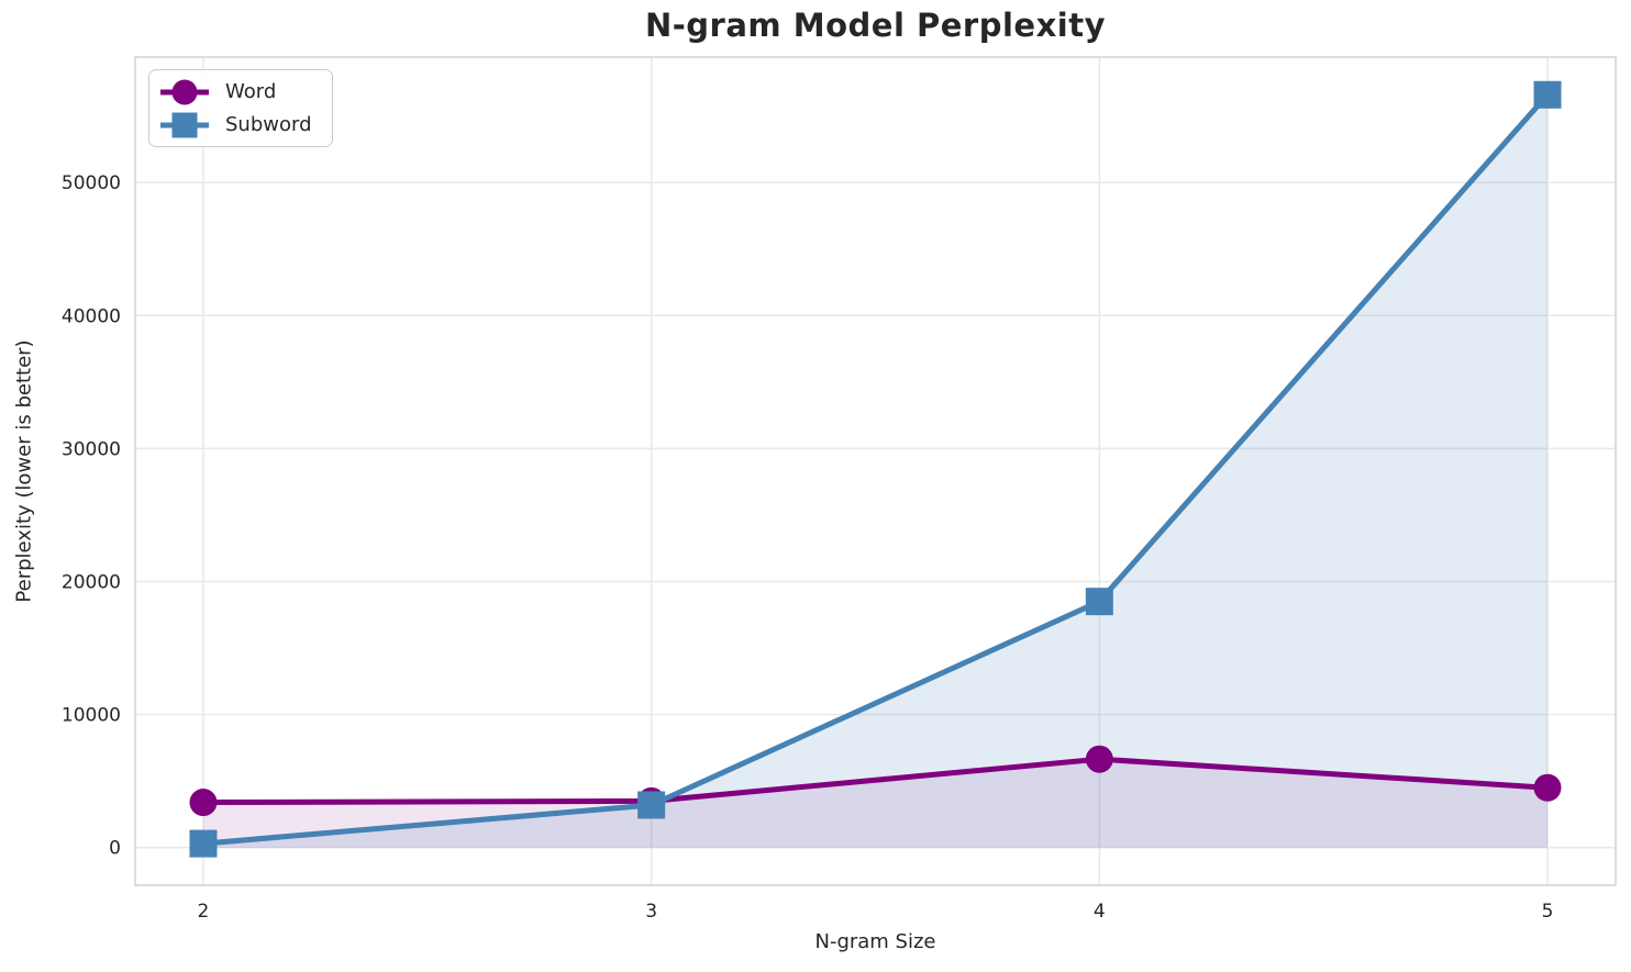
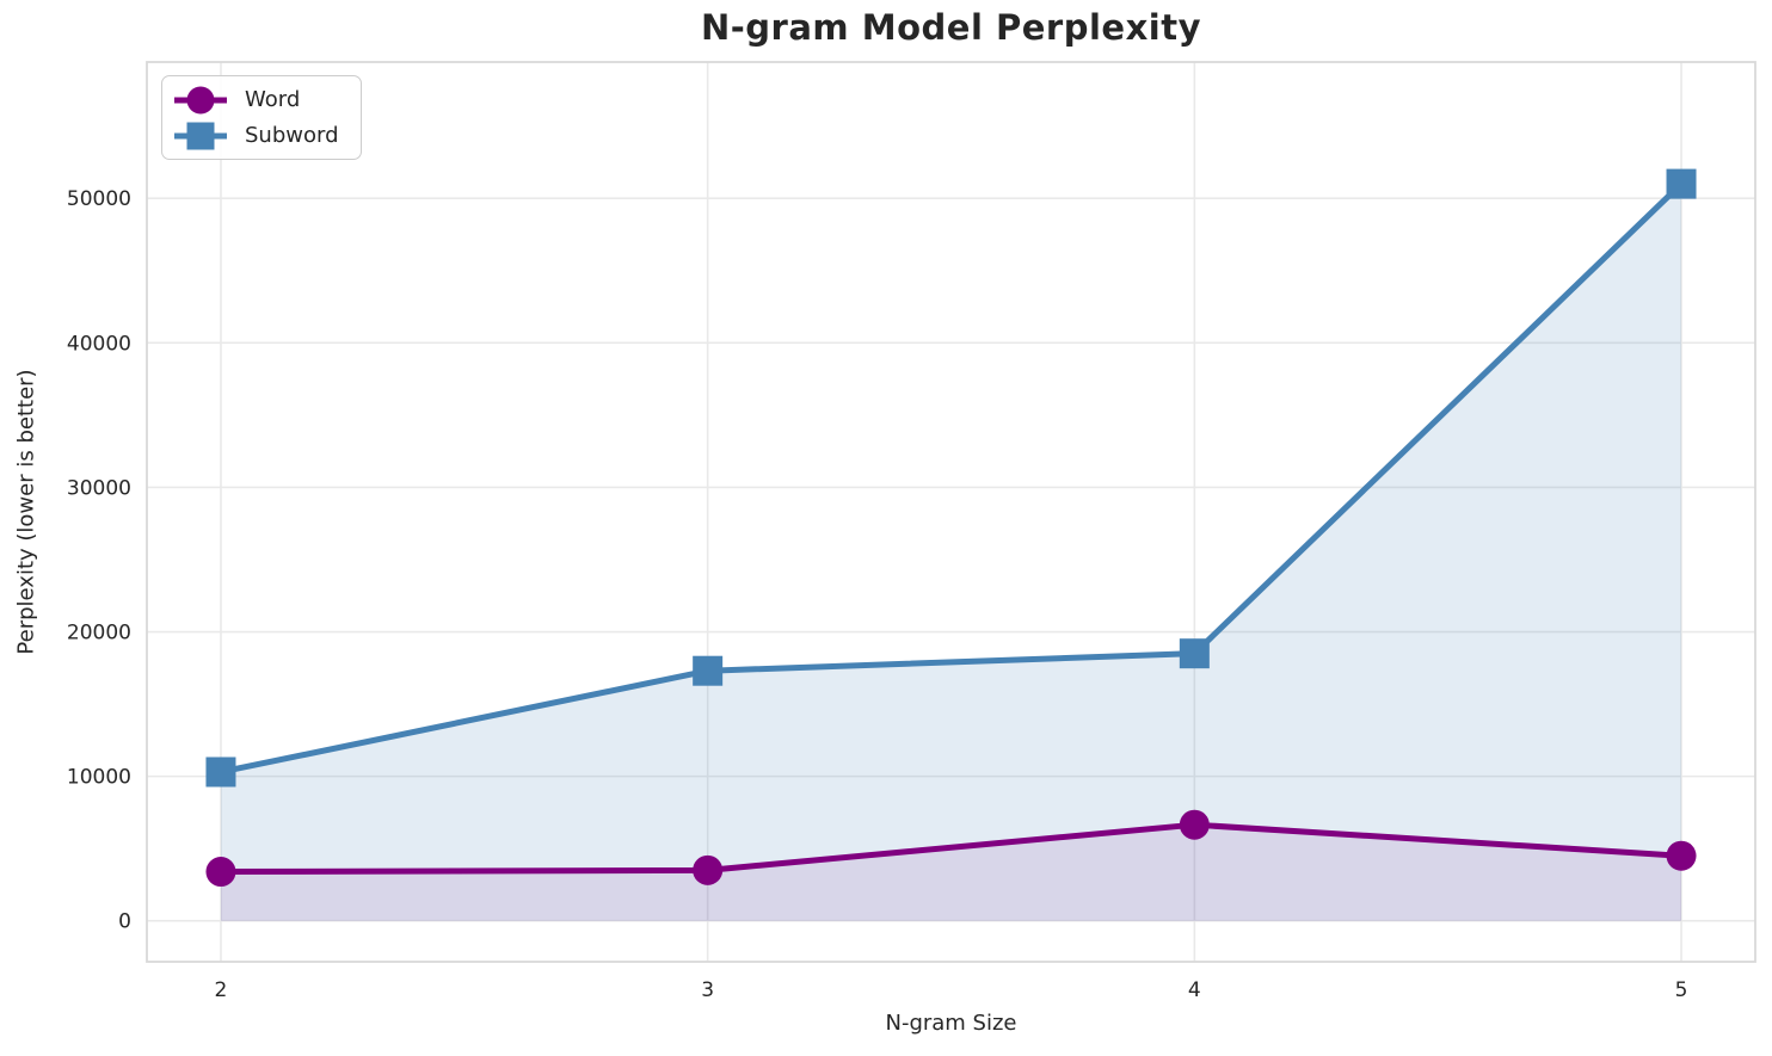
Subword/2: 300 -> 10300
Subword/3: 3200 -> 17300
Subword/5: 56600 -> 51000
